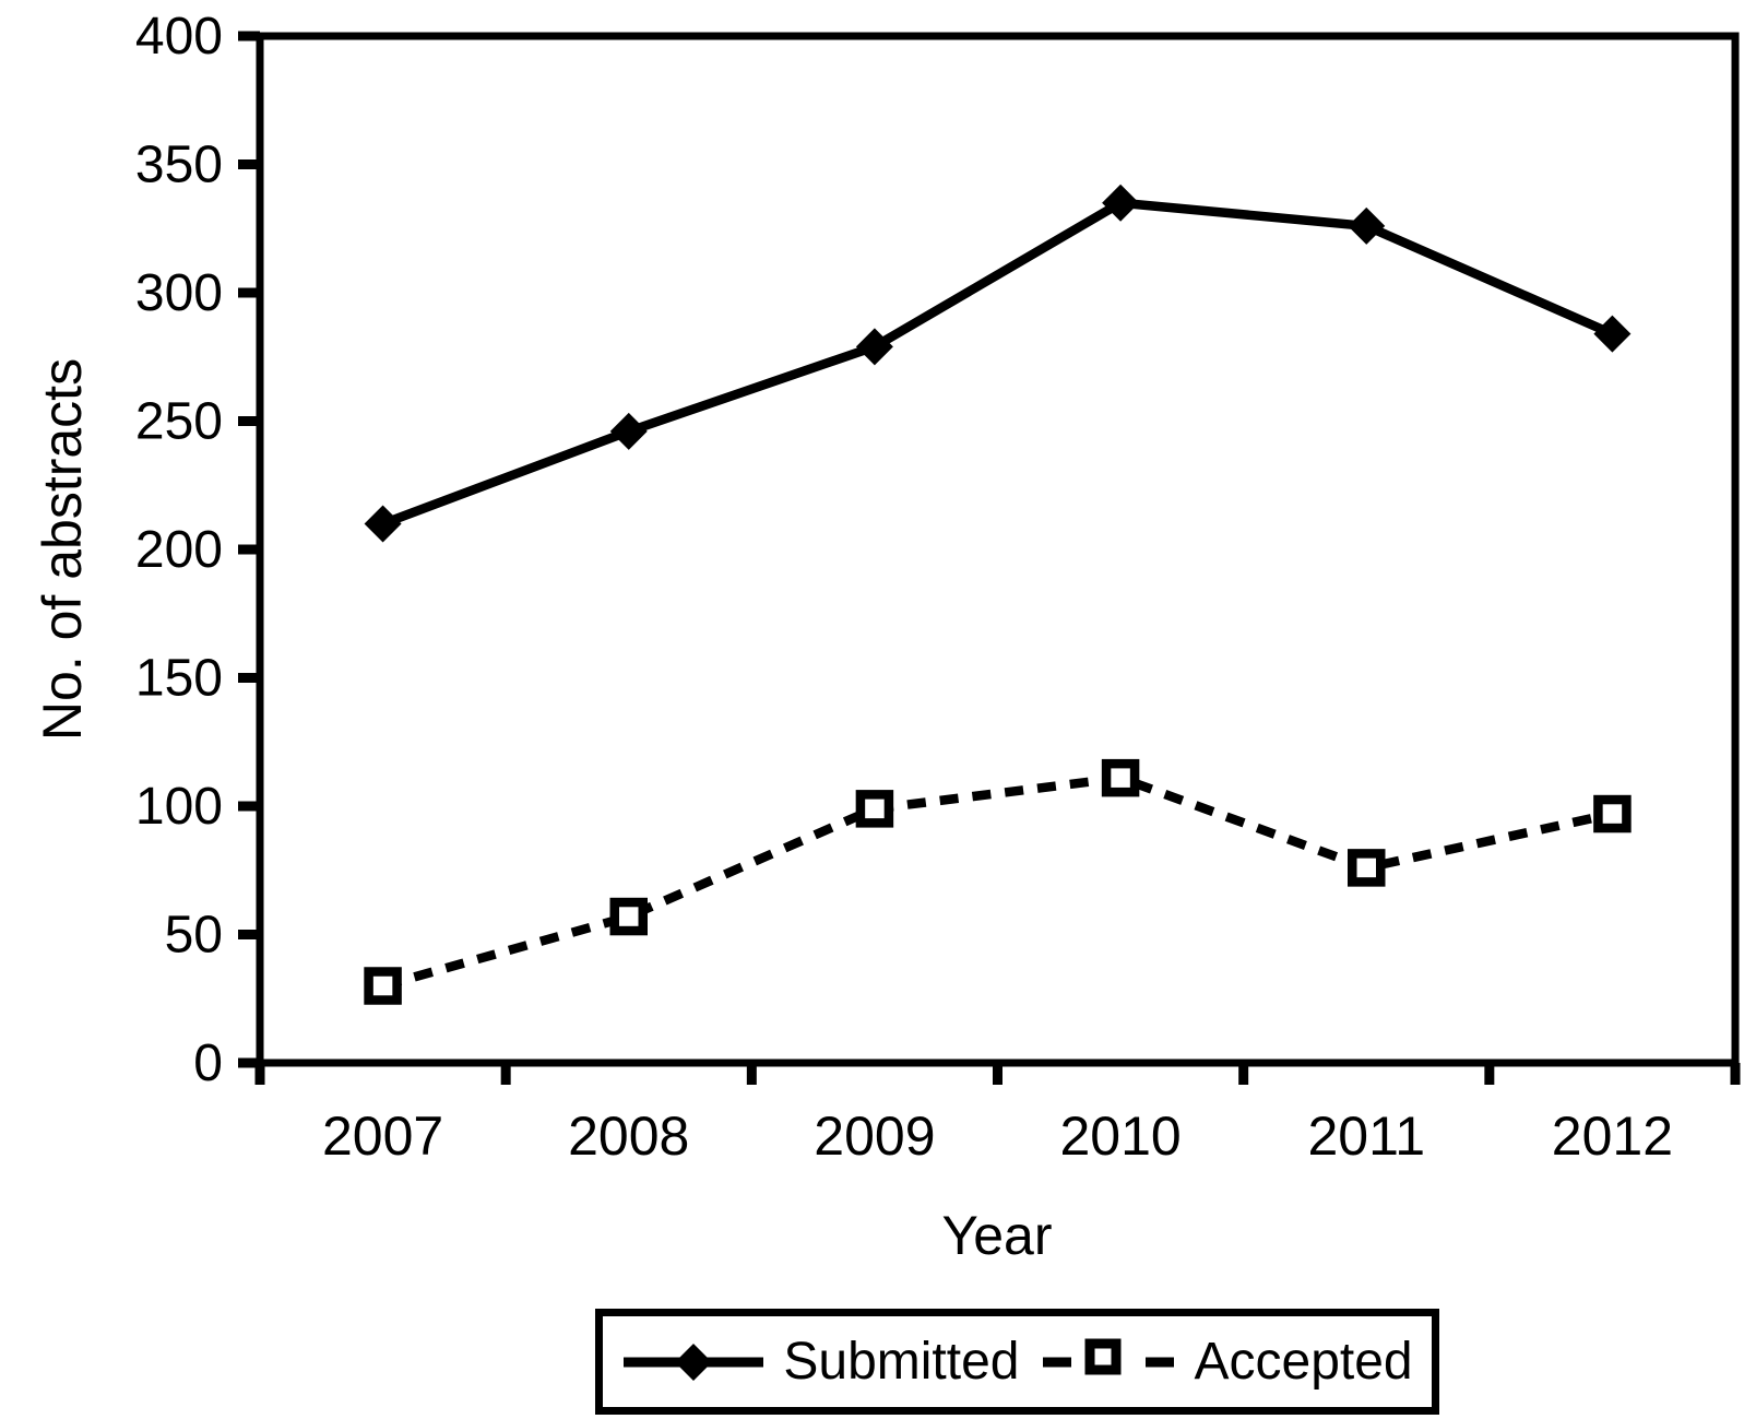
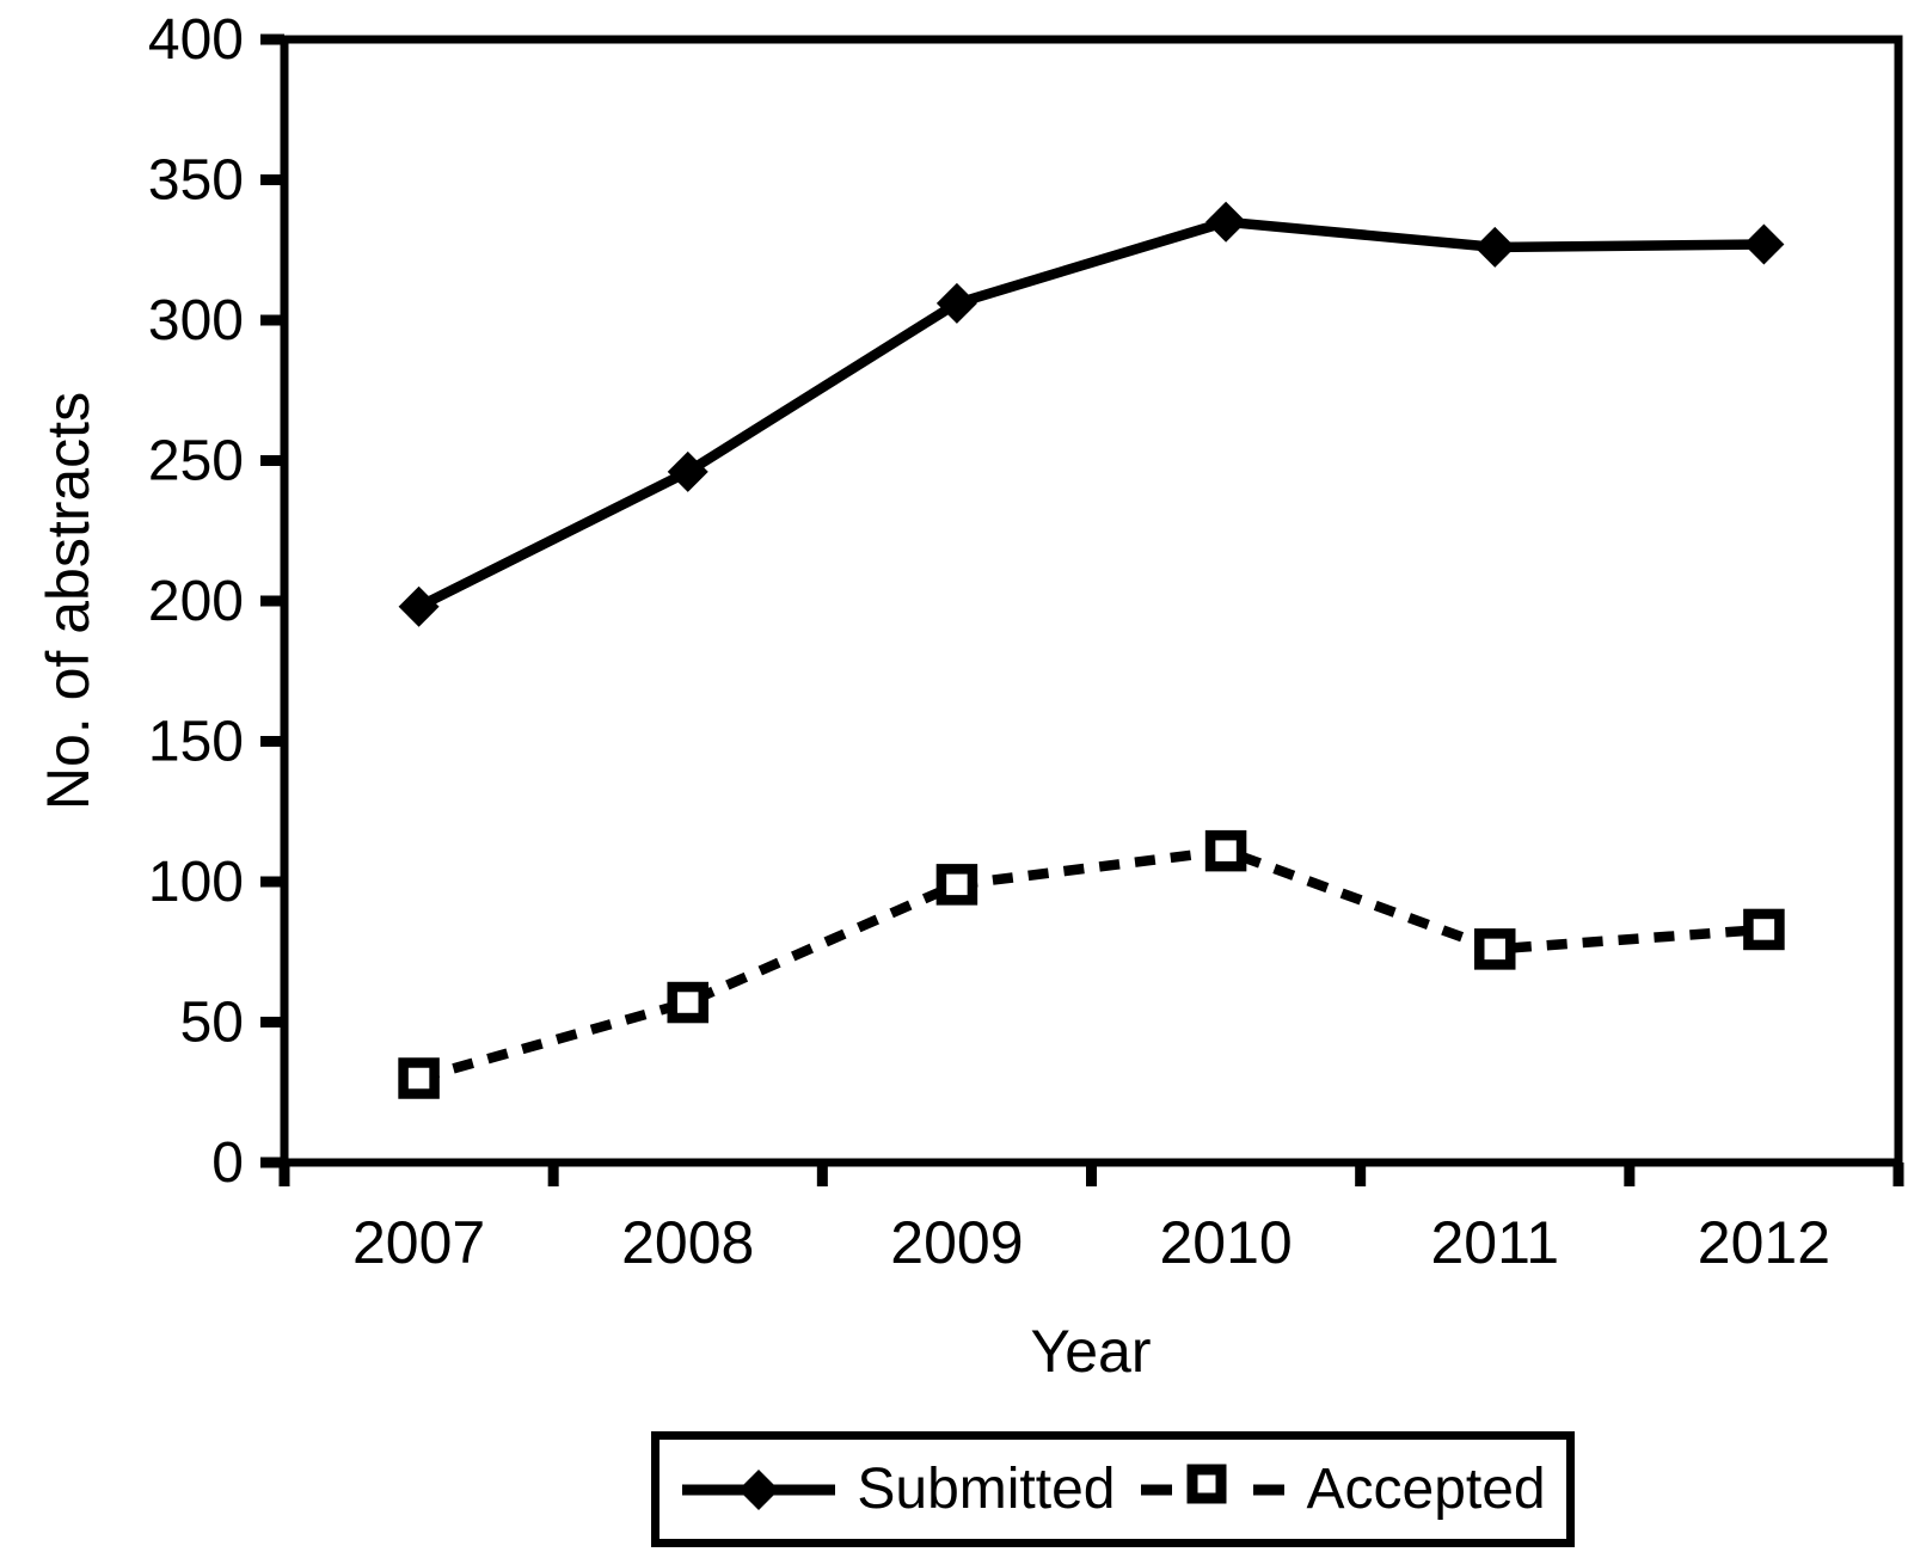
Submitted/2007: 210 -> 198
Submitted/2009: 279 -> 306
Submitted/2012: 284 -> 327
Accepted/2012: 97 -> 83
